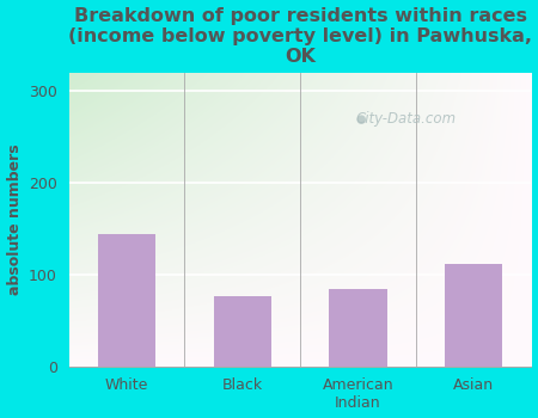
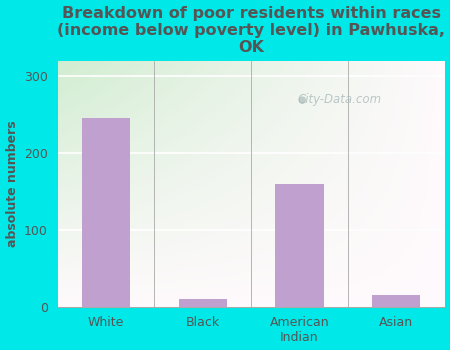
White: 144 -> 245
Black: 76 -> 10
American Indian: 84 -> 160
Asian: 112 -> 15
